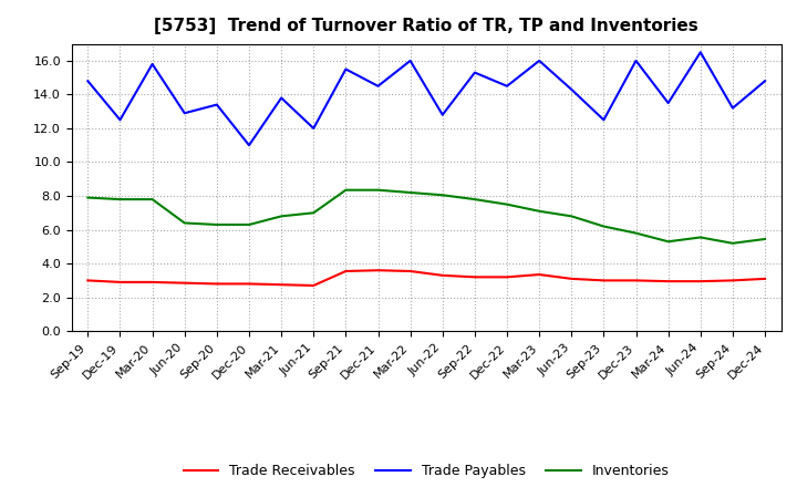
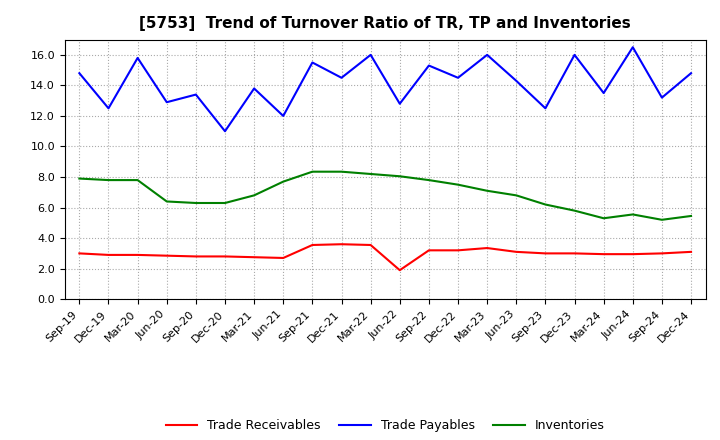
Inventories/Jun-21: 7.0 -> 7.7
Trade Receivables/Jun-22: 3.3 -> 1.9
